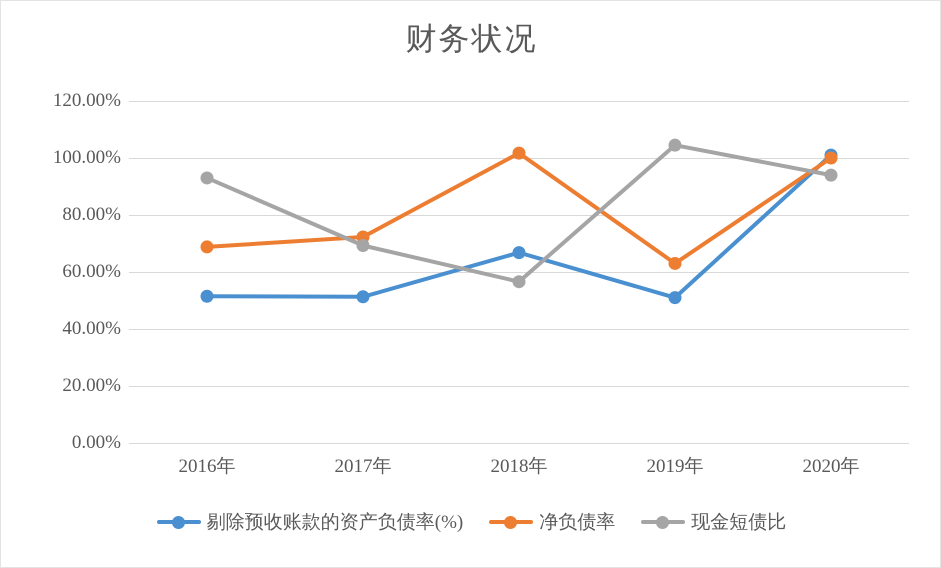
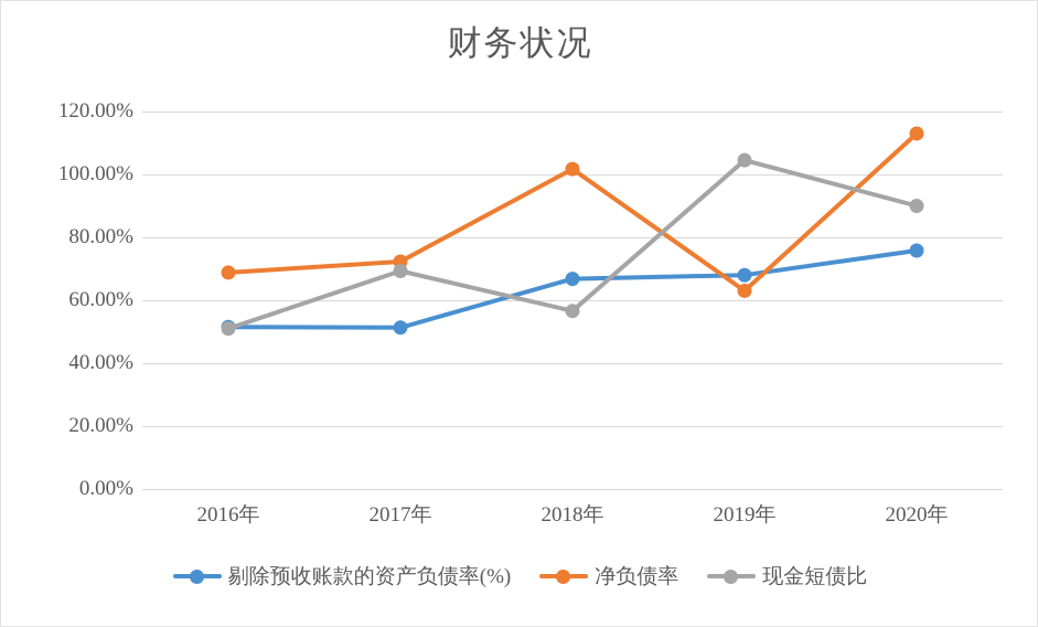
现金短债比/2016年: 93% -> 51%
剔除预收账款的资产负债率(%)/2019年: 51% -> 68%
剔除预收账款的资产负债率(%)/2020年: 101% -> 76%
净负债率/2020年: 100% -> 113%
现金短债比/2020年: 94% -> 90%
